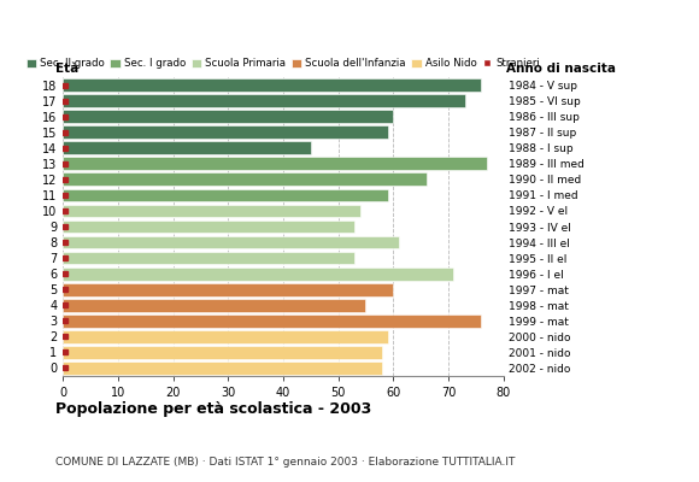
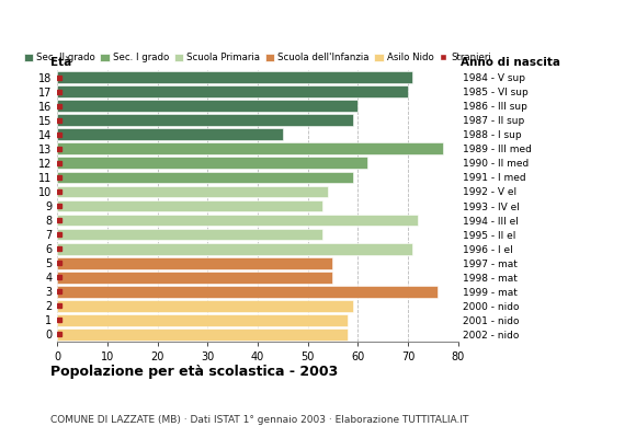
18: 76 -> 71
17: 73 -> 70
12: 66 -> 62
8: 61 -> 72
5: 60 -> 55
